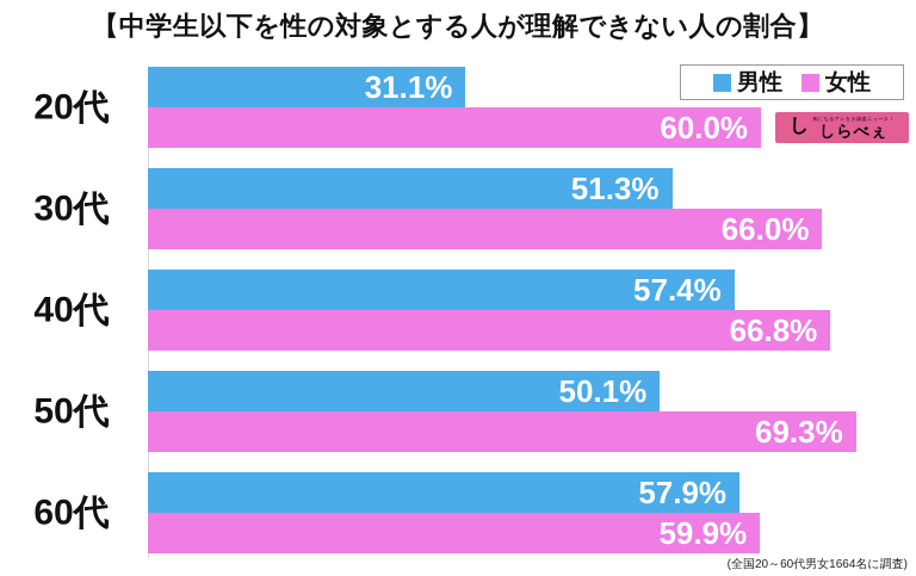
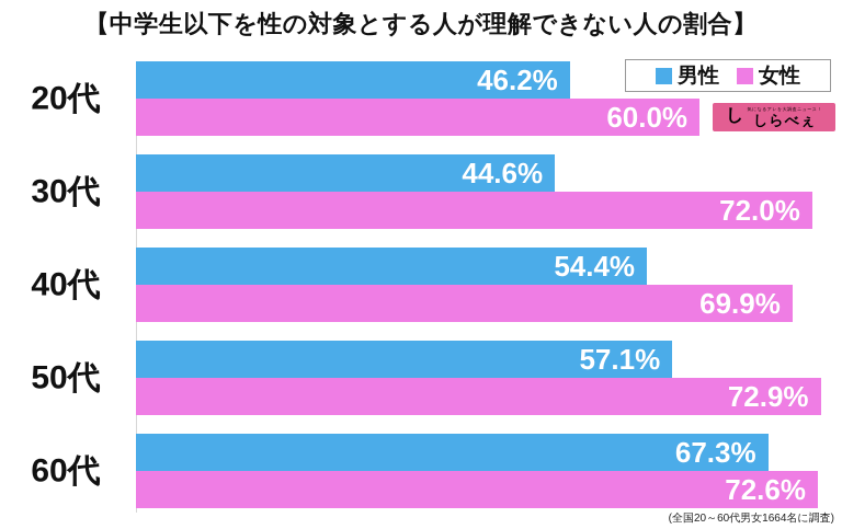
男性/20代: 31.1% -> 46.2%
男性/30代: 51.3% -> 44.6%
女性/30代: 66.0% -> 72.0%
男性/40代: 57.4% -> 54.4%
女性/40代: 66.8% -> 69.9%
男性/50代: 50.1% -> 57.1%
女性/50代: 69.3% -> 72.9%
男性/60代: 57.9% -> 67.3%
女性/60代: 59.9% -> 72.6%
